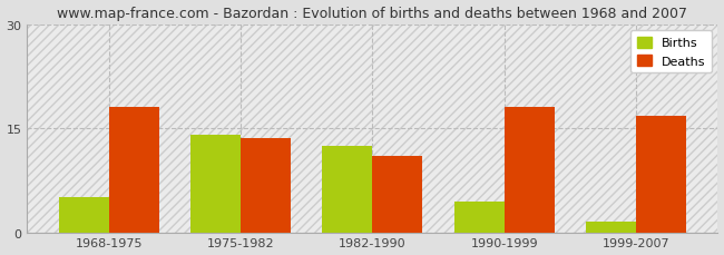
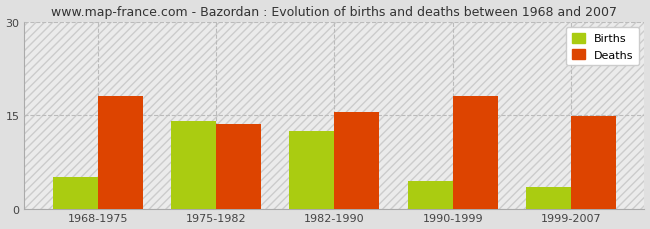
Deaths/1982-1990: 11.0 -> 15.5
Births/1999-2007: 1.6 -> 3.5
Deaths/1999-2007: 16.8 -> 14.8
